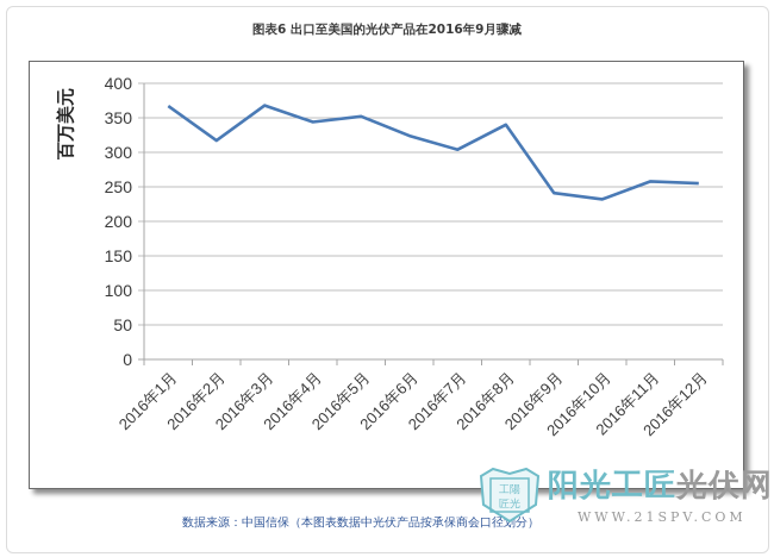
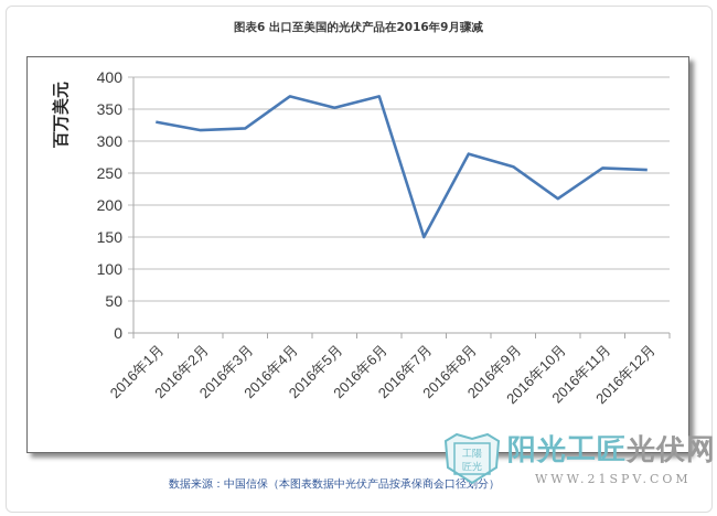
2016年1月: 370 -> 330
2016年3月: 370 -> 320
2016年4月: 340 -> 370
2016年6月: 320 -> 370
2016年7月: 300 -> 150
2016年8月: 340 -> 280
2016年9月: 240 -> 260
2016年10月: 230 -> 210
